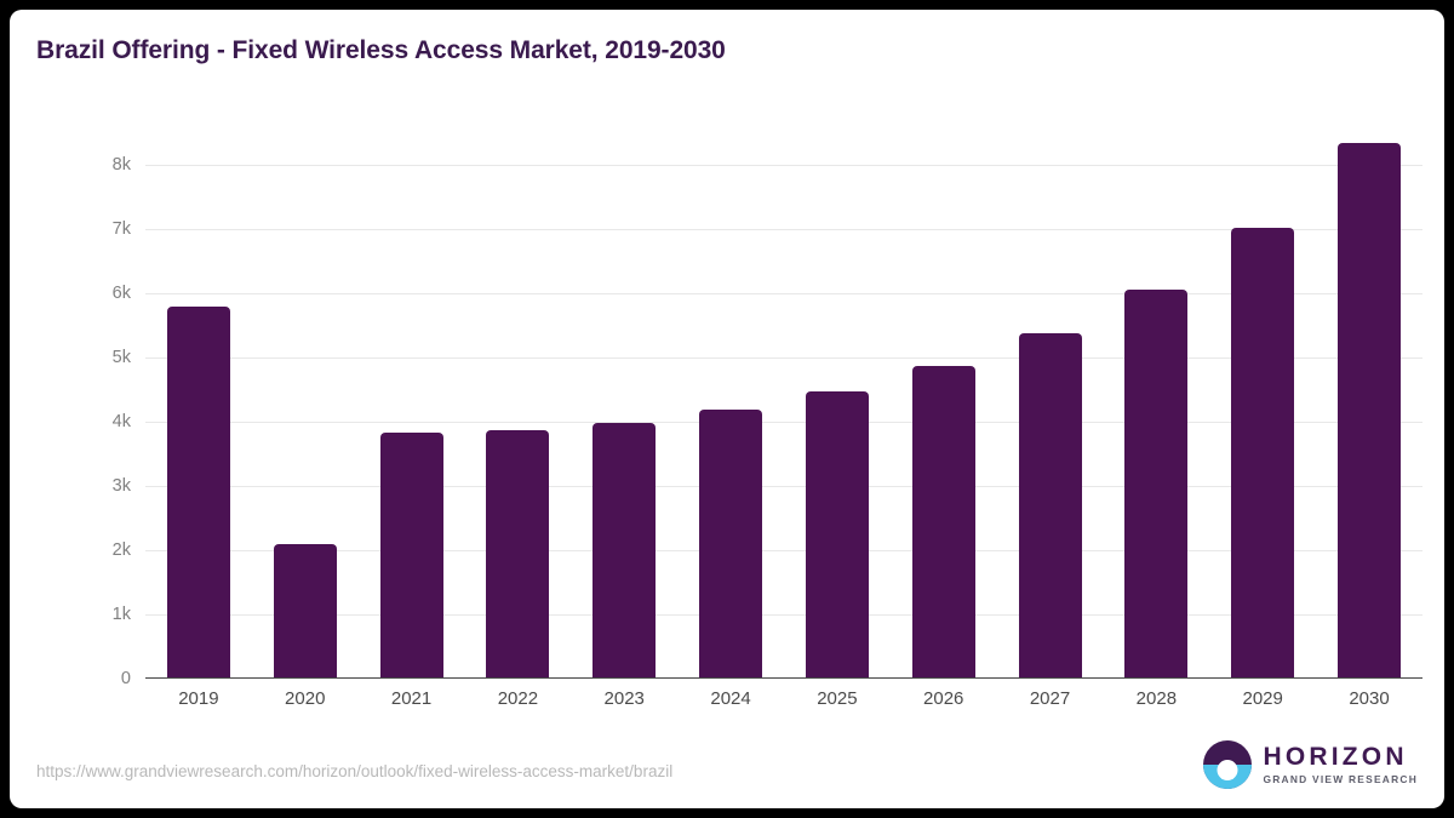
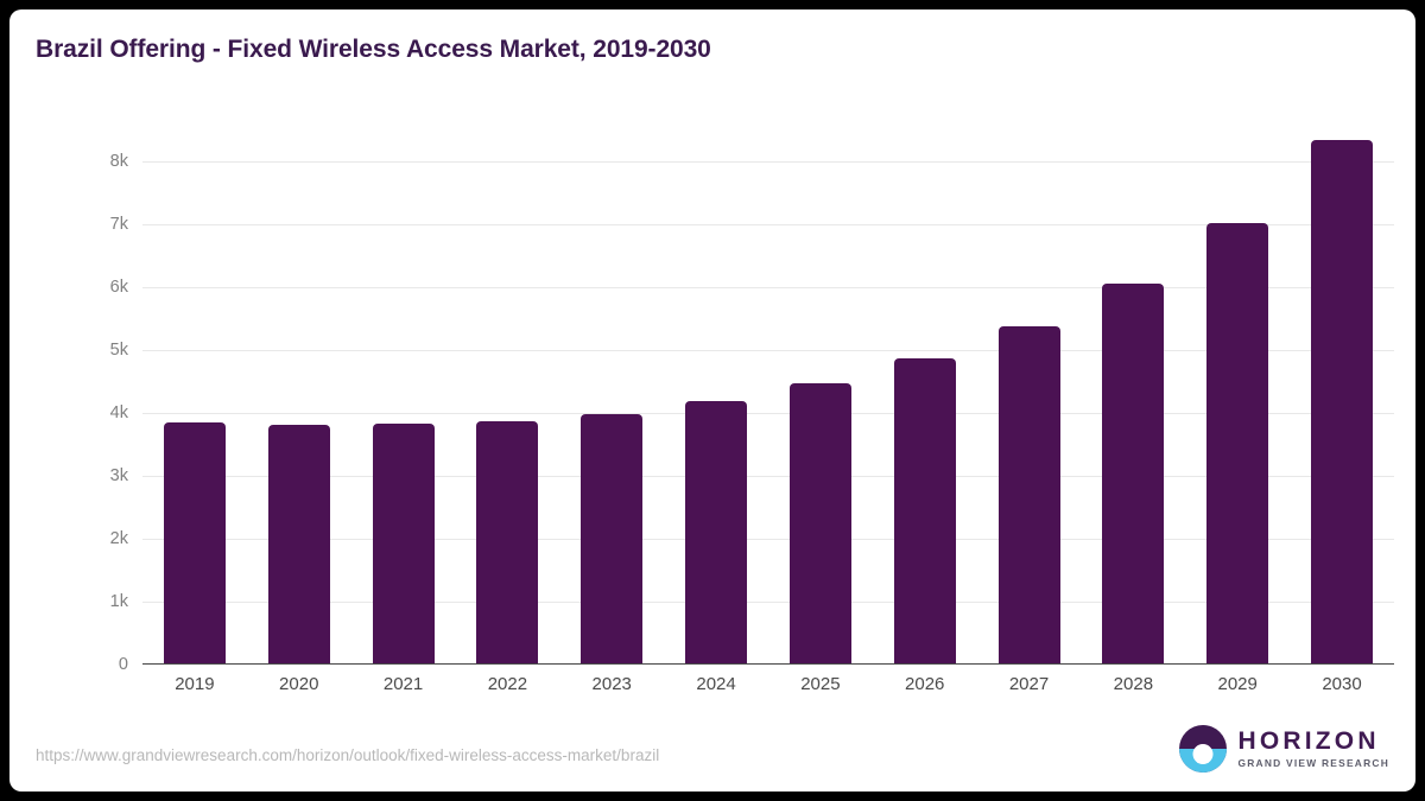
2019: 5.8k -> 3.8k
2020: 2.1k -> 3.8k
